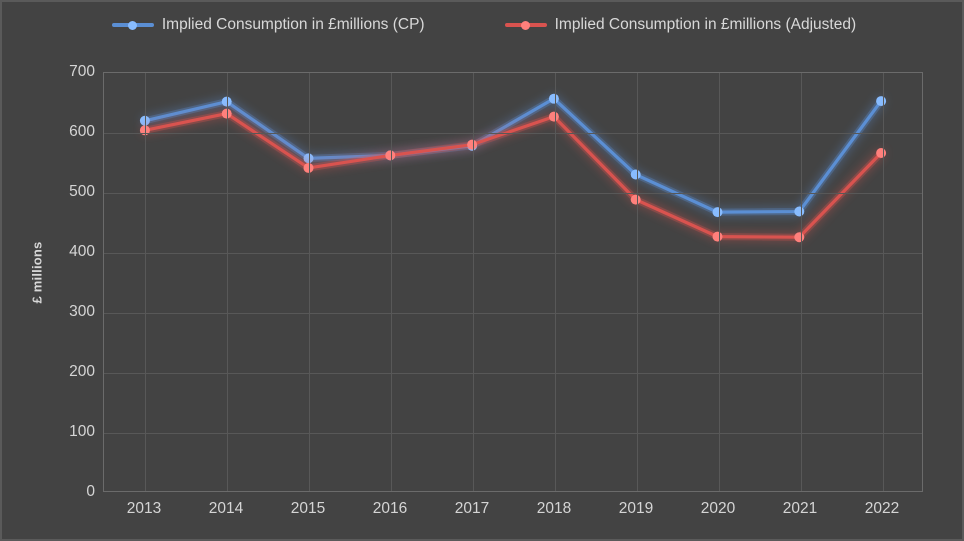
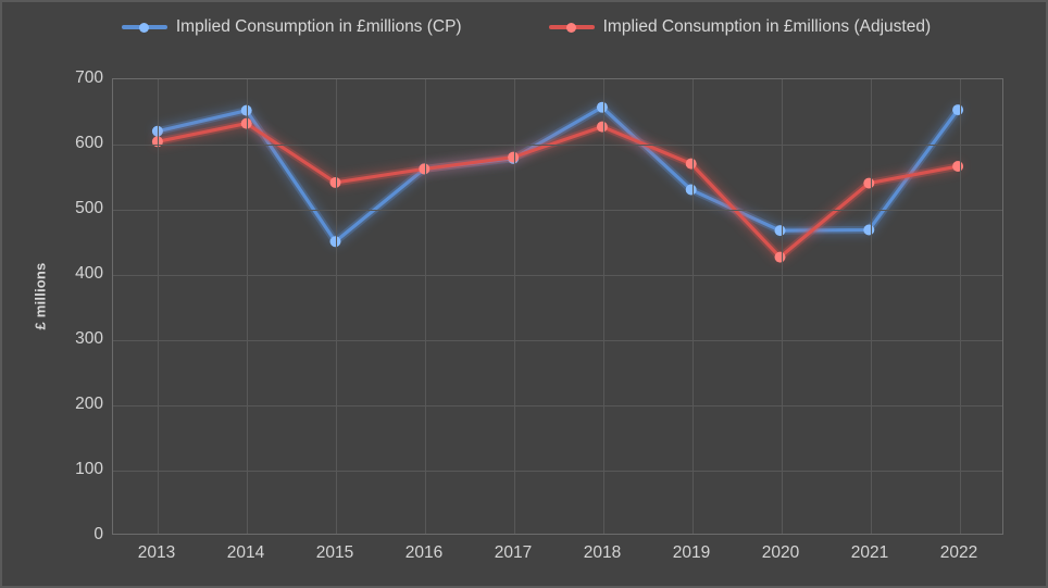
Implied Consumption in £millions (CP)/2015: 560 -> 450
Implied Consumption in £millions (Adjusted)/2019: 490 -> 570
Implied Consumption in £millions (Adjusted)/2021: 420 -> 540
